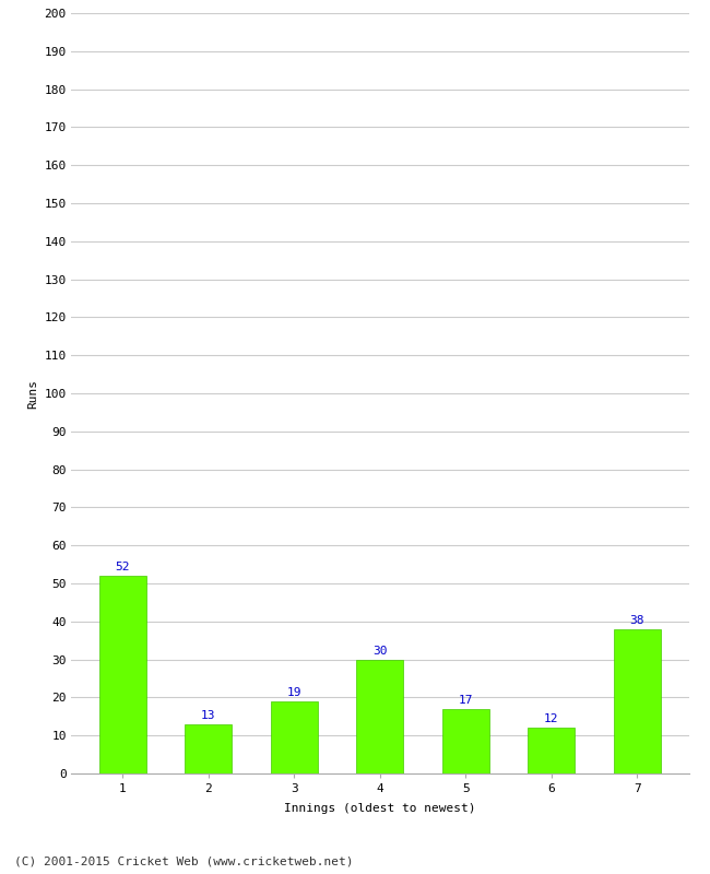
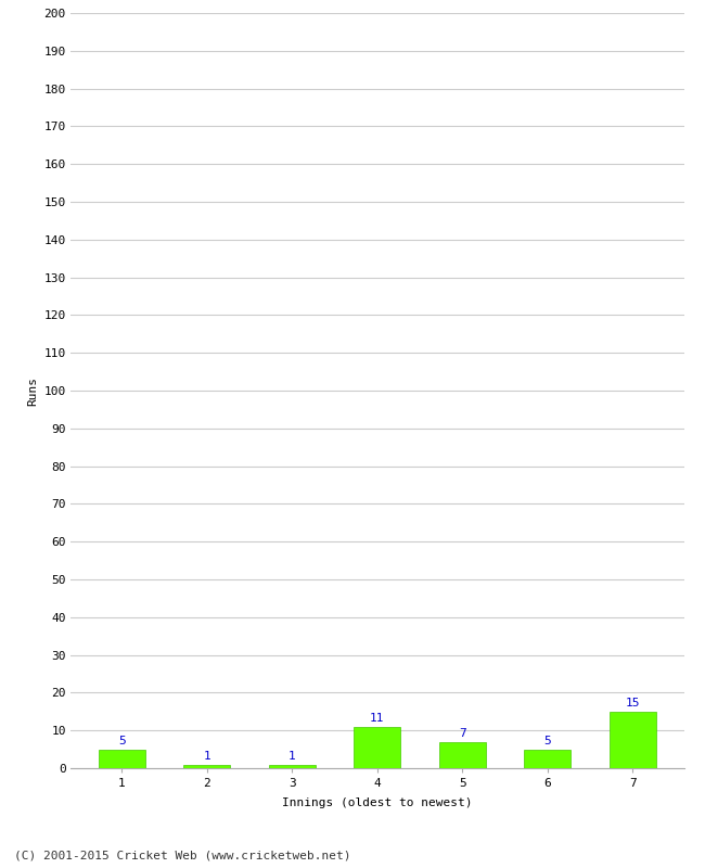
1: 52 -> 5
2: 13 -> 1
3: 19 -> 1
4: 30 -> 11
5: 17 -> 7
6: 12 -> 5
7: 38 -> 15
